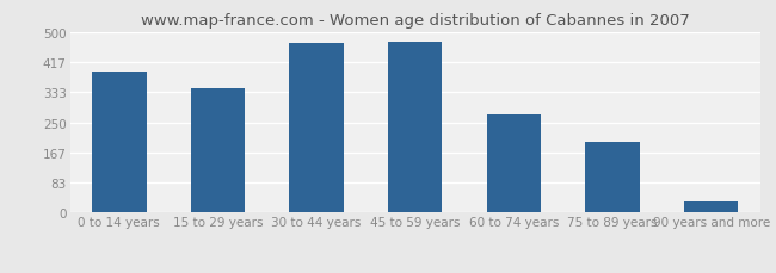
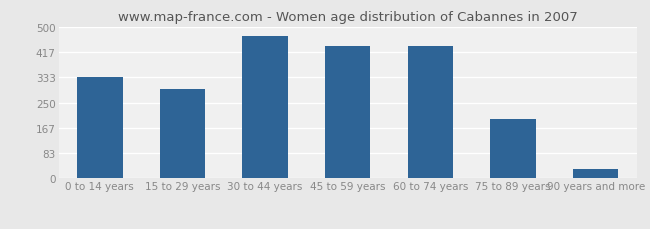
0 to 14 years: 390 -> 335
15 to 29 years: 345 -> 295
45 to 59 years: 472 -> 435
60 to 74 years: 270 -> 435
